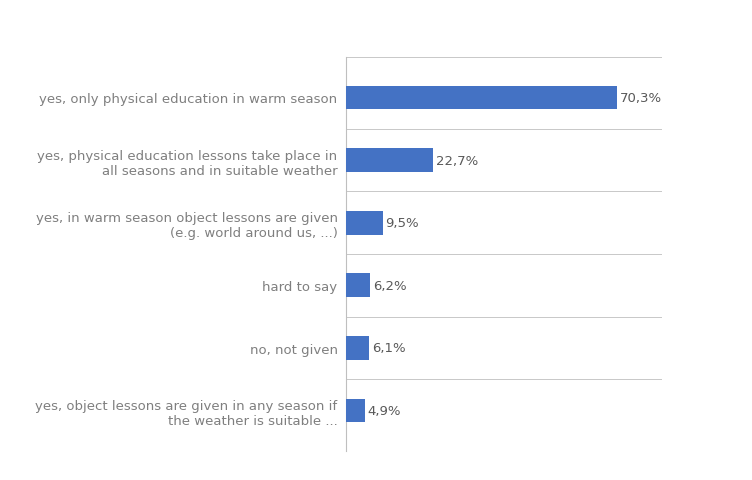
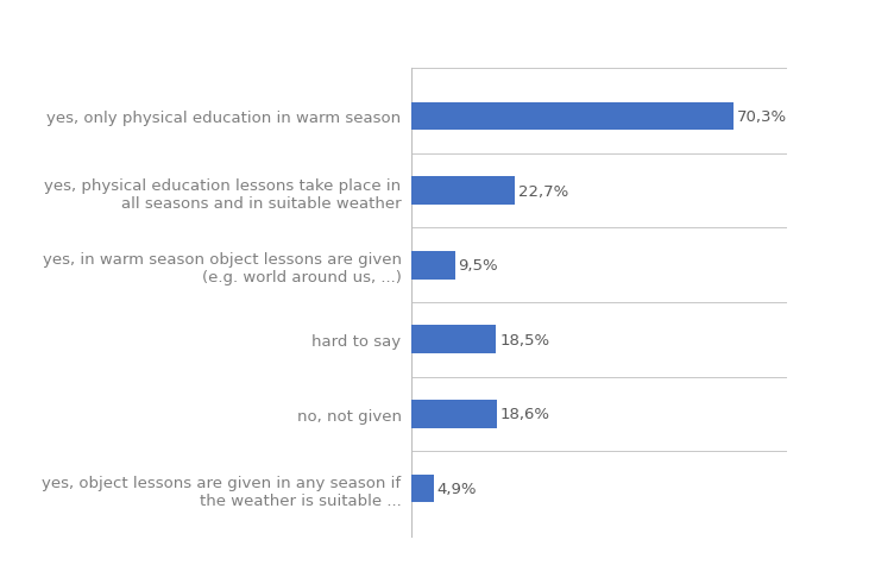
hard to say: 6,2% -> 18,5%
no, not given: 6,1% -> 18,6%
